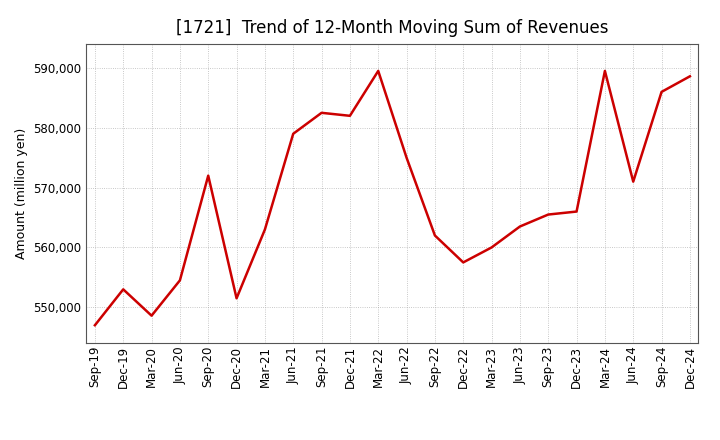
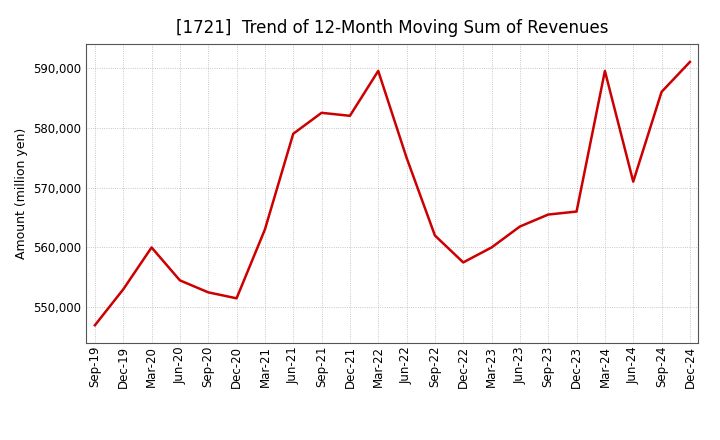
Mar-20: 548,600 -> 560,000
Sep-20: 572,000 -> 552,500
Dec-24: 588,600 -> 591,000
